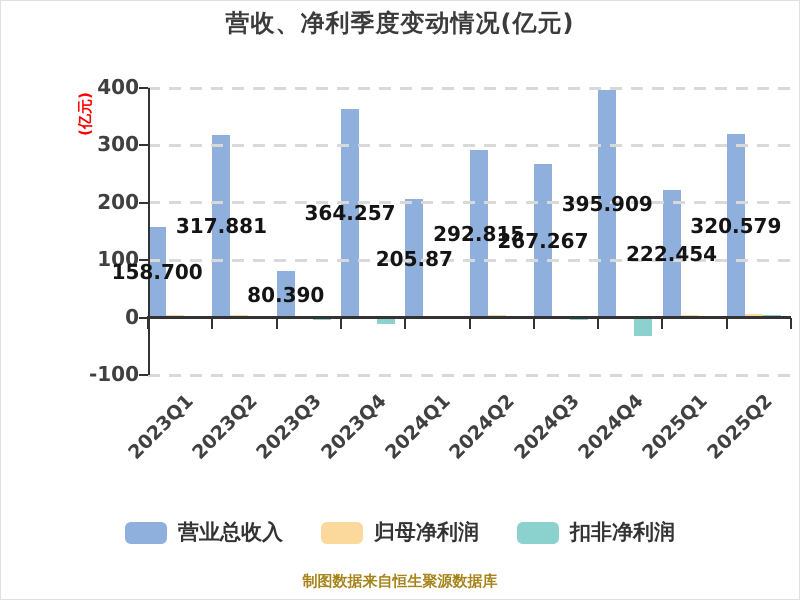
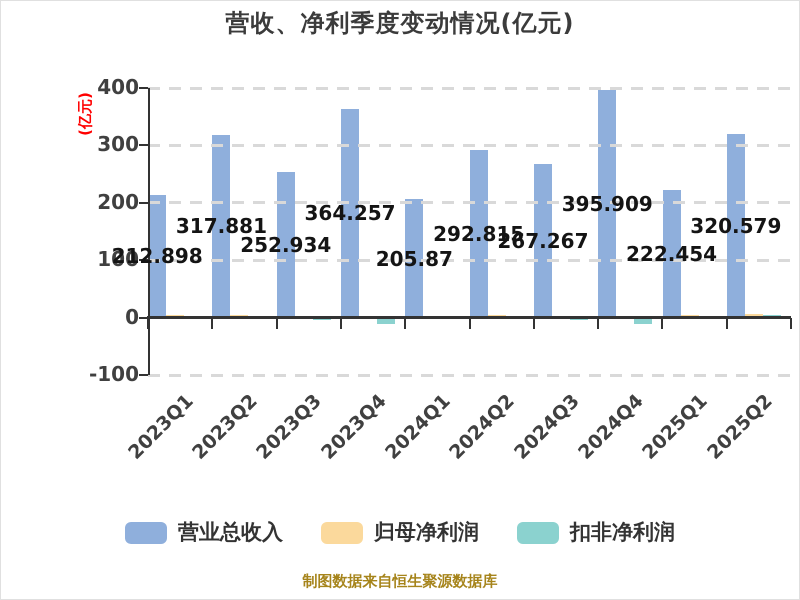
营业总收入/2023Q1: 158.700 -> 212.898
营业总收入/2023Q3: 80.390 -> 252.934
扣非净利润/2024Q4: -30 -> -10
